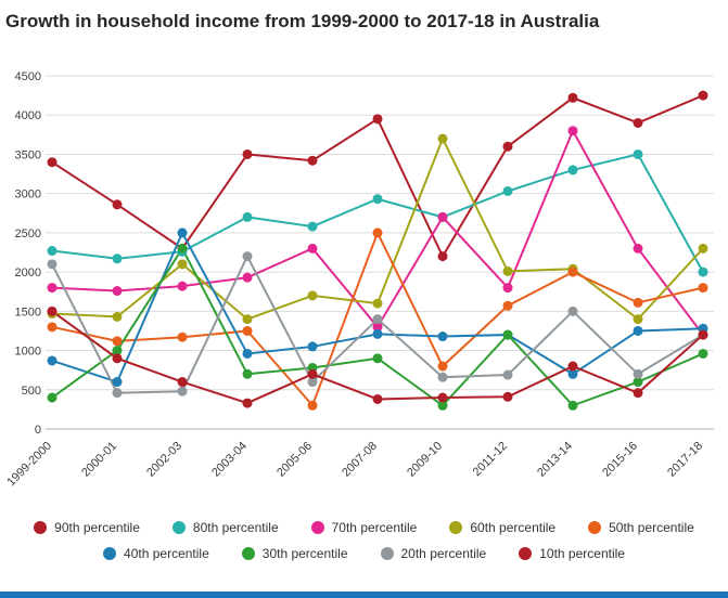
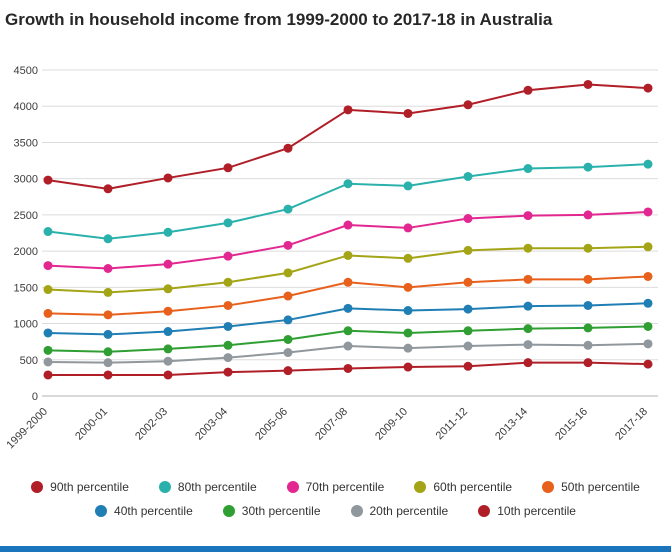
90th percentile/1999-2000: 3400 -> 3000
50th percentile/1999-2000: 1300 -> 1100
30th percentile/1999-2000: 400 -> 600
20th percentile/1999-2000: 2100 -> 500
10th percentile/1999-2000: 1500 -> 300
40th percentile/2000-01: 600 -> 800
30th percentile/2000-01: 1000 -> 600
10th percentile/2000-01: 900 -> 300
90th percentile/2002-03: 2300 -> 3000
60th percentile/2002-03: 2100 -> 1500
40th percentile/2002-03: 2500 -> 900
30th percentile/2002-03: 2300 -> 600
10th percentile/2002-03: 600 -> 300
90th percentile/2003-04: 3500 -> 3200
80th percentile/2003-04: 2700 -> 2400
60th percentile/2003-04: 1400 -> 1600
20th percentile/2003-04: 2200 -> 500
70th percentile/2005-06: 2300 -> 2100
50th percentile/2005-06: 300 -> 1400
10th percentile/2005-06: 700 -> 400
70th percentile/2007-08: 1300 -> 2400
60th percentile/2007-08: 1600 -> 1900
50th percentile/2007-08: 2500 -> 1600
20th percentile/2007-08: 1400 -> 700
90th percentile/2009-10: 2200 -> 3900
80th percentile/2009-10: 2700 -> 2900
70th percentile/2009-10: 2700 -> 2300
60th percentile/2009-10: 3700 -> 1900
50th percentile/2009-10: 800 -> 1500
30th percentile/2009-10: 300 -> 900
90th percentile/2011-12: 3600 -> 4000
70th percentile/2011-12: 1800 -> 2400
30th percentile/2011-12: 1200 -> 900
80th percentile/2013-14: 3300 -> 3100
70th percentile/2013-14: 3800 -> 2500
50th percentile/2013-14: 2000 -> 1600
40th percentile/2013-14: 700 -> 1200
30th percentile/2013-14: 300 -> 900
20th percentile/2013-14: 1500 -> 700
10th percentile/2013-14: 800 -> 500
90th percentile/2015-16: 3900 -> 4300
80th percentile/2015-16: 3500 -> 3200
70th percentile/2015-16: 2300 -> 2500
60th percentile/2015-16: 1400 -> 2000
30th percentile/2015-16: 600 -> 900
80th percentile/2017-18: 2000 -> 3200
70th percentile/2017-18: 1200 -> 2500
60th percentile/2017-18: 2300 -> 2100
50th percentile/2017-18: 1800 -> 1600
20th percentile/2017-18: 1200 -> 700
10th percentile/2017-18: 1200 -> 400
